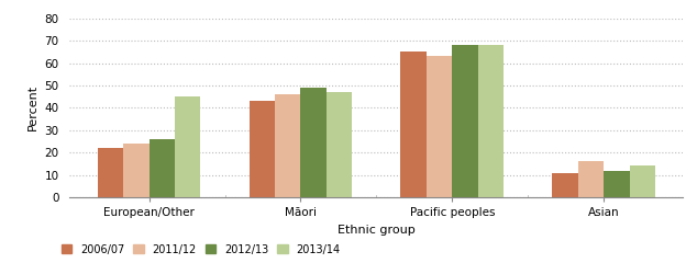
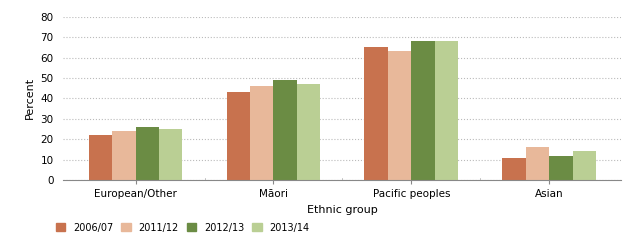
2013/14/European/Other: 45 -> 25
